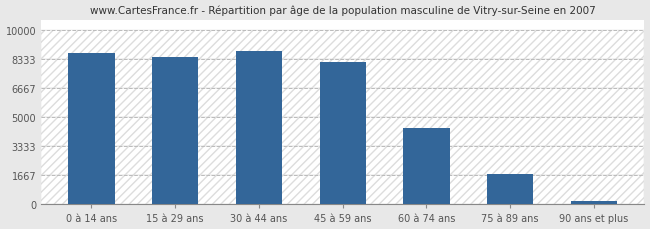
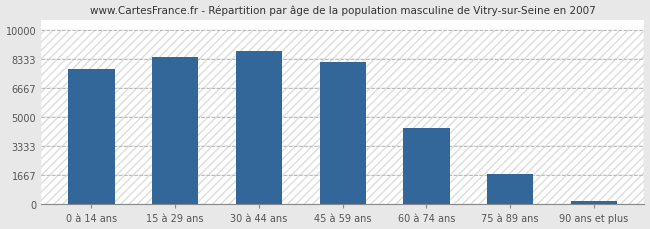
0 à 14 ans: 8700 -> 7800
